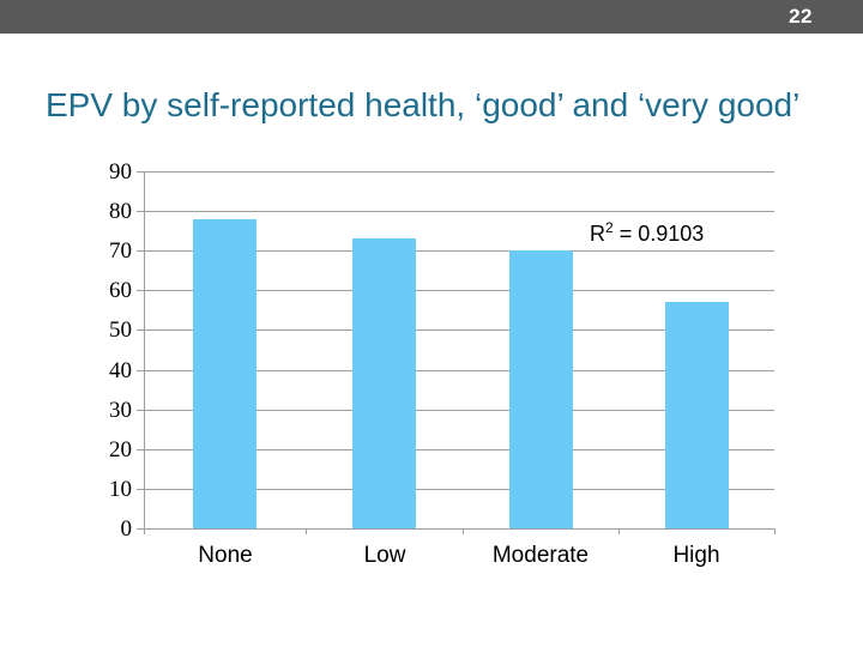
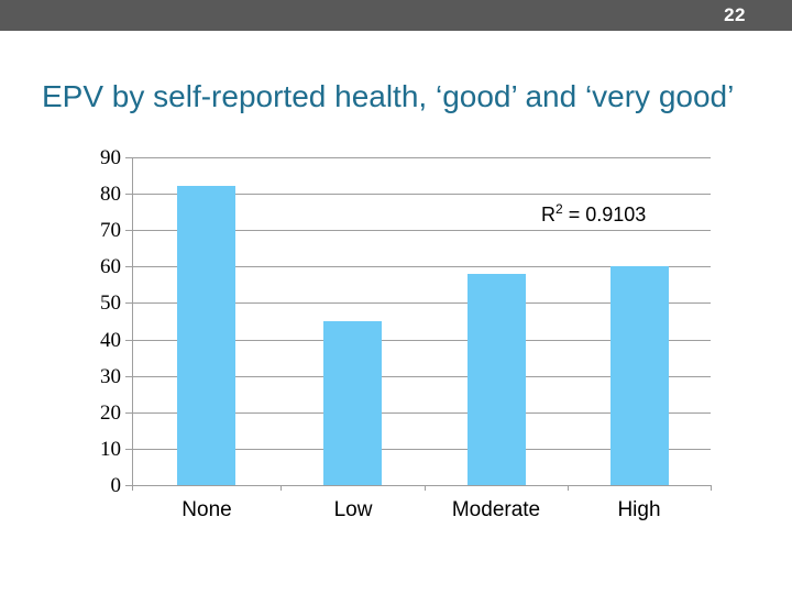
None: 78 -> 82
Low: 73 -> 45
Moderate: 70 -> 58
High: 57 -> 60
